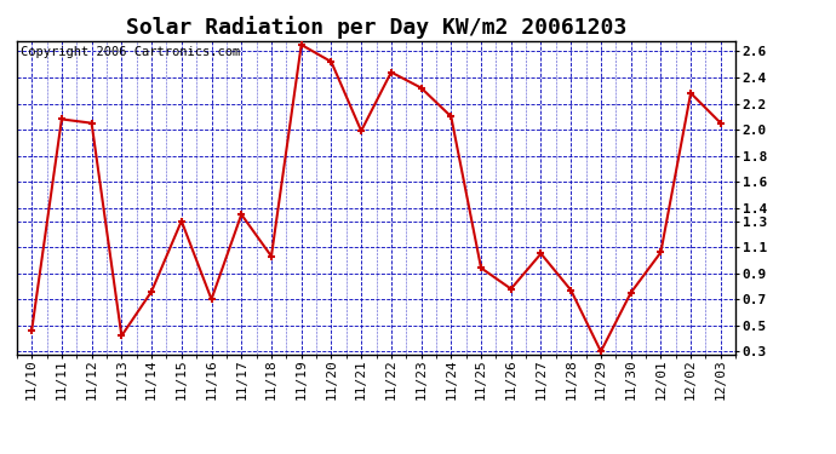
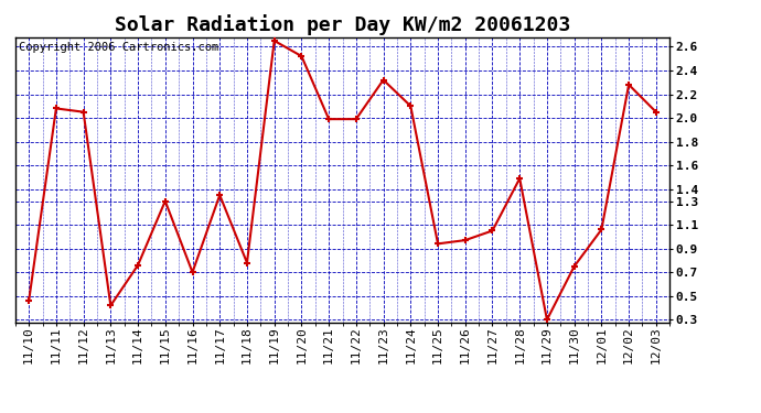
11/18: 1.03 -> 0.78
11/22: 2.44 -> 1.99
11/26: 0.78 -> 0.97
11/28: 0.77 -> 1.49
